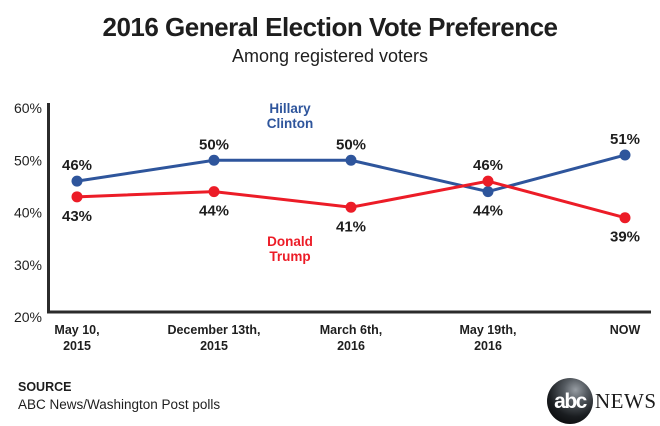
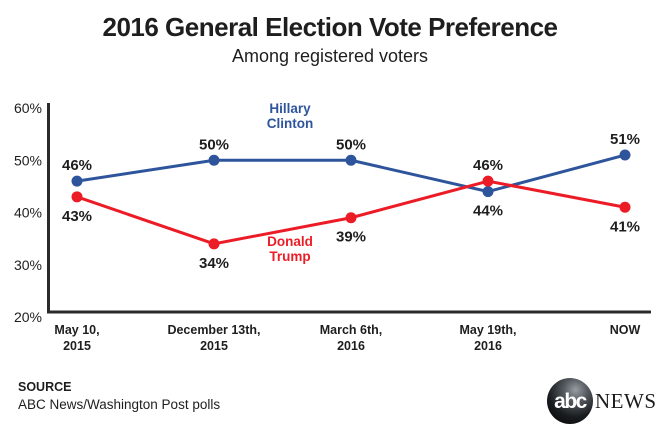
Donald Trump/December 13th, 2015: 44% -> 34%
Donald Trump/March 6th, 2016: 41% -> 39%
Donald Trump/NOW: 39% -> 41%
